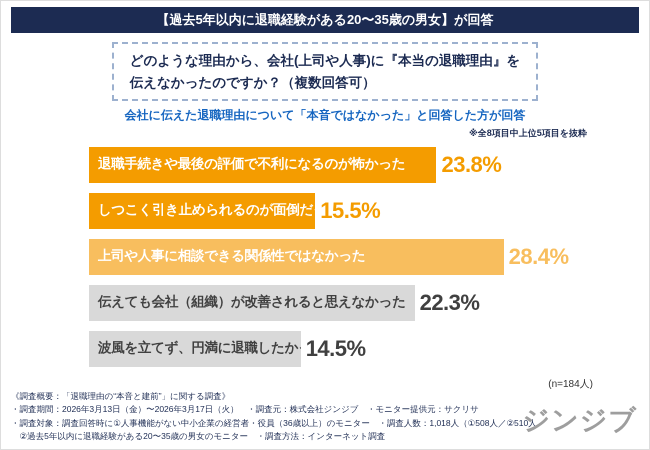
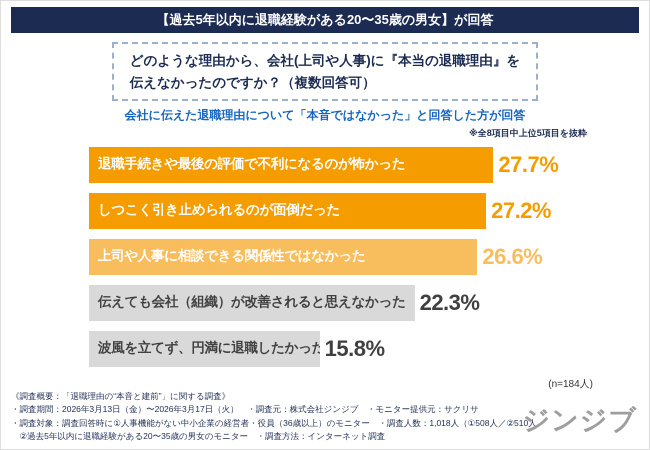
退職手続きや最後の評価で不利になるのが怖かった: 23.8% -> 27.7%
しつこく引き止められるのが面倒だった: 15.5% -> 27.2%
上司や人事に相談できる関係性ではなかった: 28.4% -> 26.6%
波風を立てず、円満に退職したかった: 14.5% -> 15.8%
